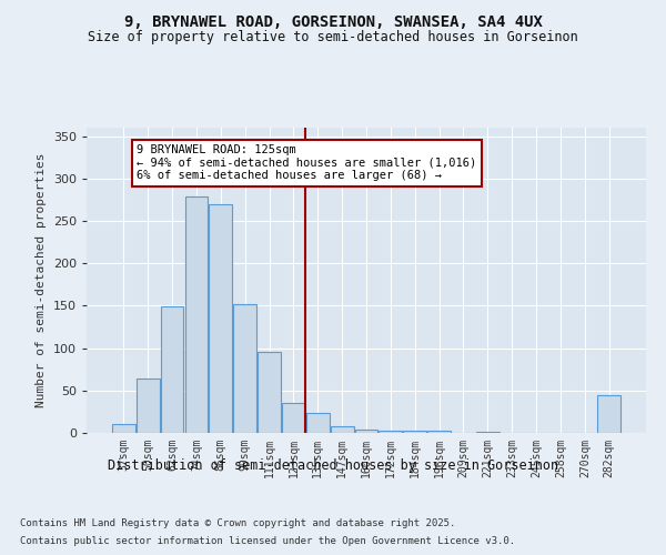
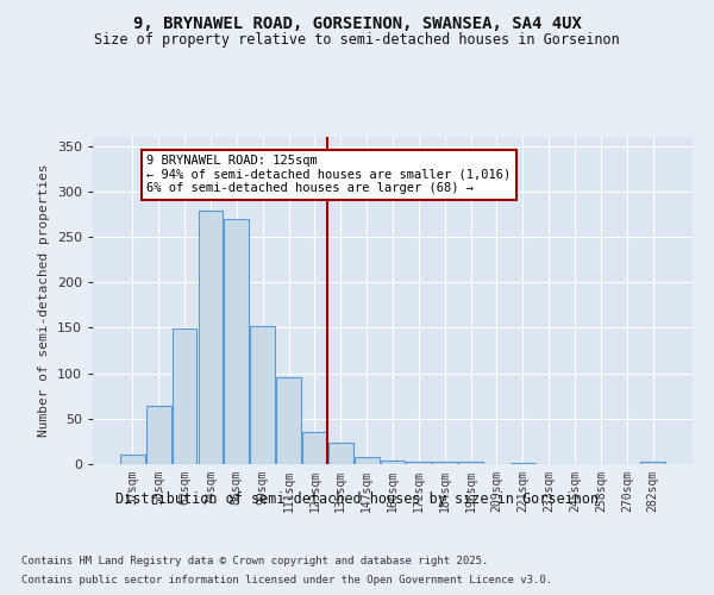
282sqm: 44 -> 2
